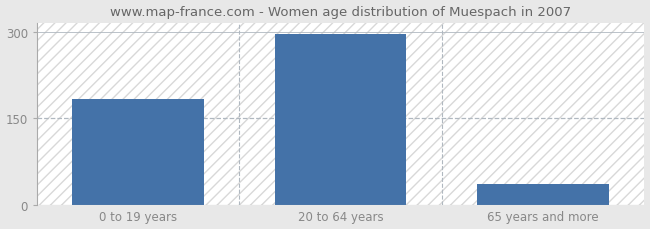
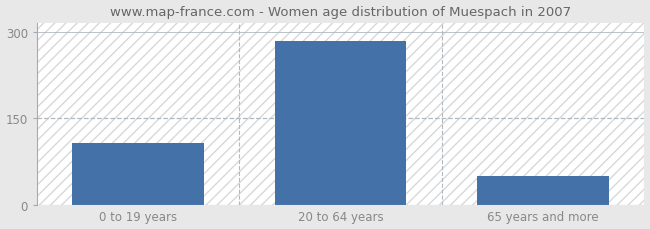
0 to 19 years: 184 -> 107
20 to 64 years: 296 -> 284
65 years and more: 36 -> 50
